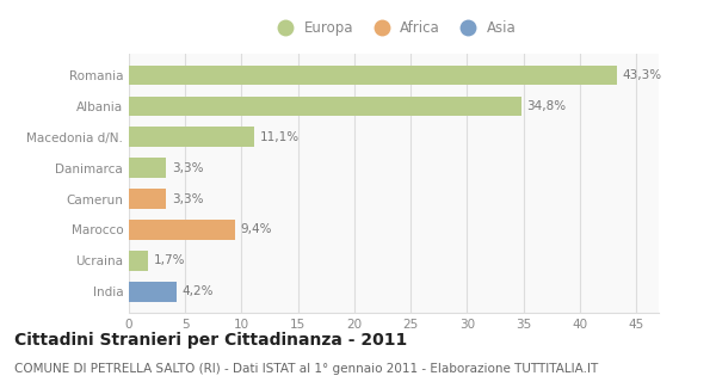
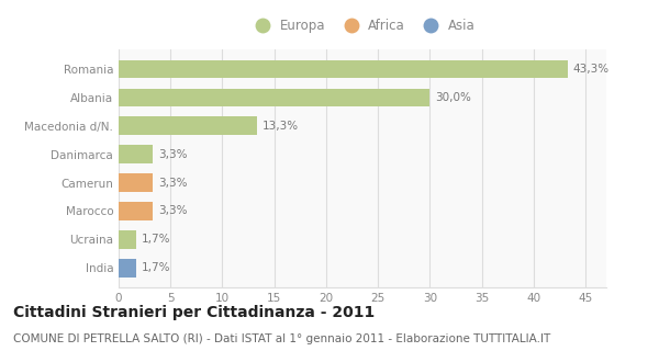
Albania: 34,8% -> 30,0%
Macedonia d/N.: 11,1% -> 13,3%
Marocco: 9,4% -> 3,3%
India: 4,2% -> 1,7%
